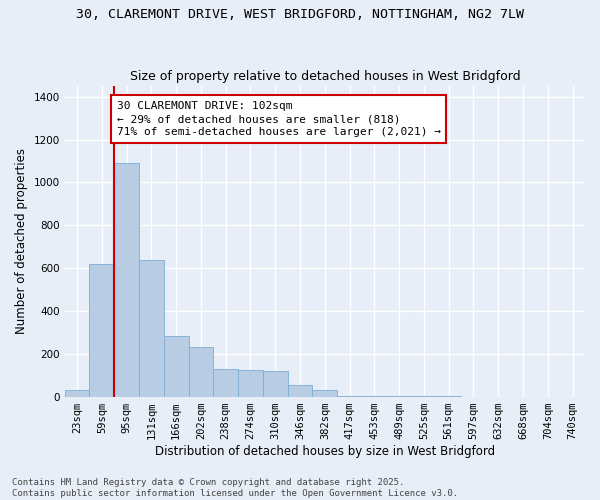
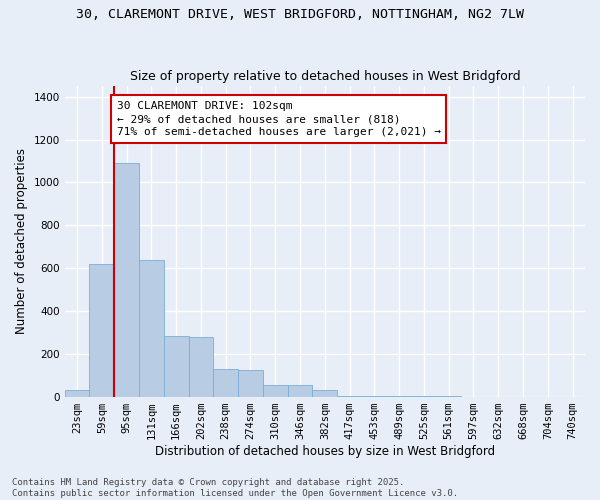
202sqm: 230 -> 280
310sqm: 120 -> 55
